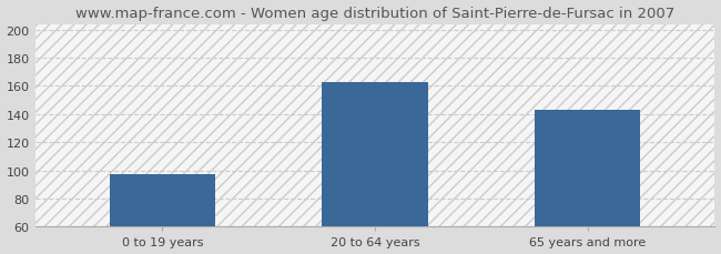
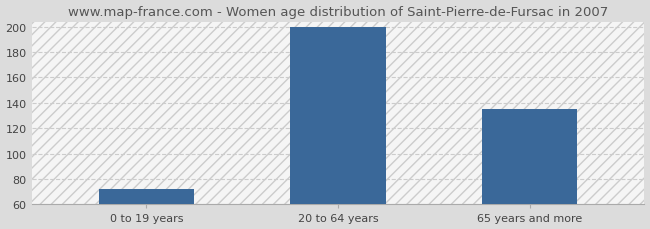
0 to 19 years: 97 -> 72
20 to 64 years: 163 -> 200
65 years and more: 143 -> 135
